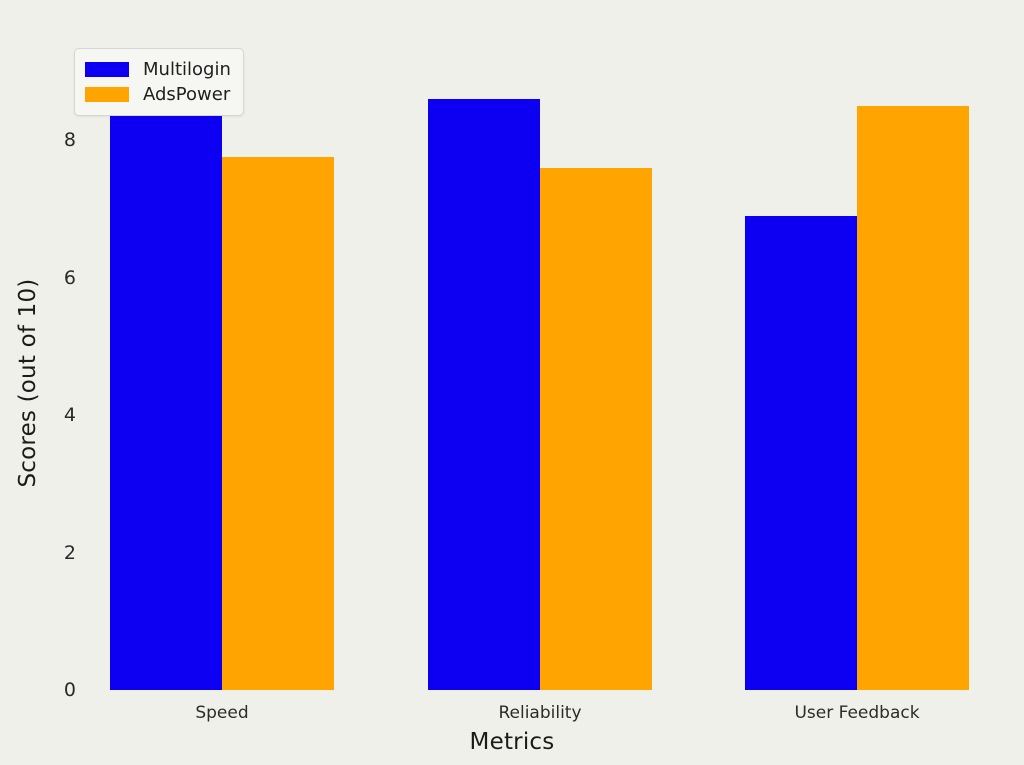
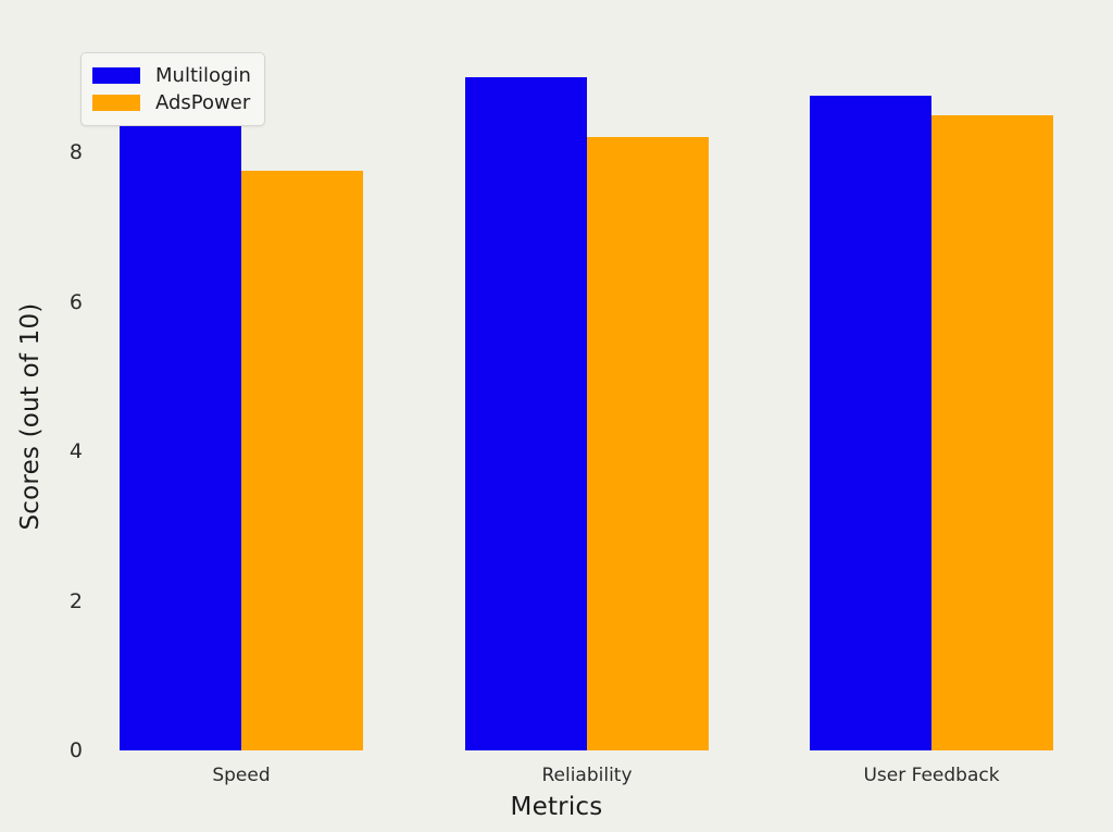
Multilogin/Reliability: 8.6 -> 9.0
AdsPower/Reliability: 7.6 -> 8.2
Multilogin/User Feedback: 6.9 -> 8.8
